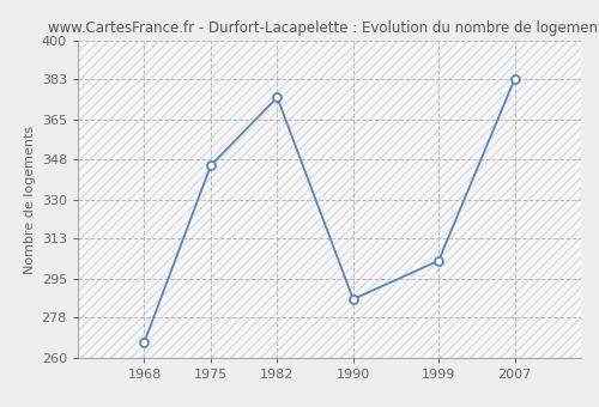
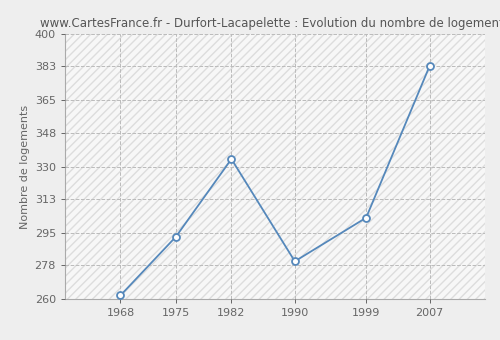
1968: 267 -> 262
1975: 345 -> 293
1982: 375 -> 334
1990: 286 -> 280
